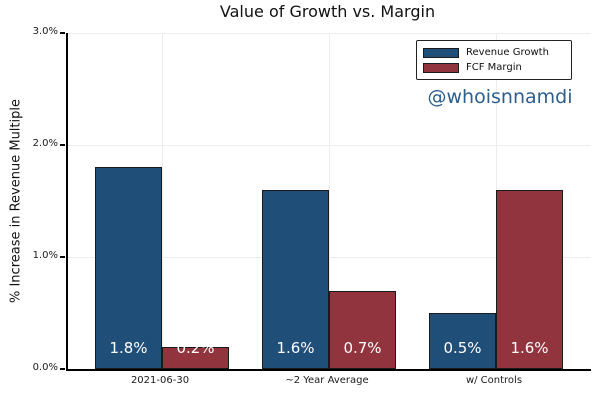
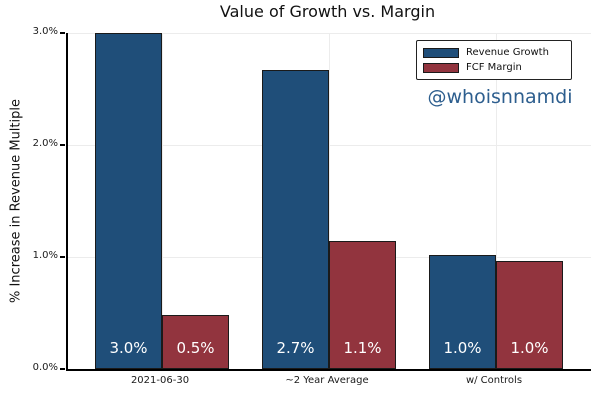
Revenue Growth/2021-06-30: 1.8% -> 3.0%
FCF Margin/2021-06-30: 0.2% -> 0.5%
Revenue Growth/~2 Year Average: 1.6% -> 2.7%
FCF Margin/~2 Year Average: 0.7% -> 1.1%
Revenue Growth/w/ Controls: 0.5% -> 1.0%
FCF Margin/w/ Controls: 1.6% -> 1.0%
